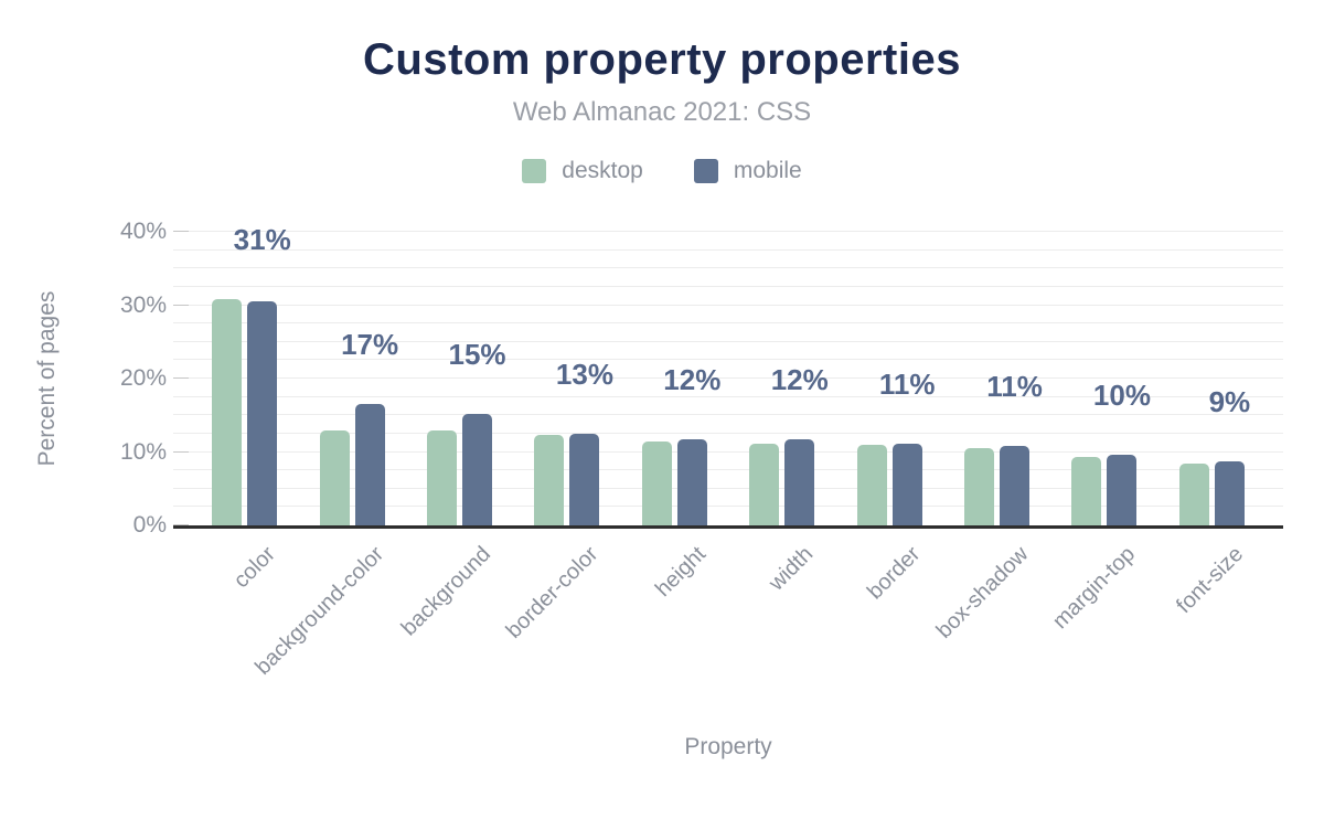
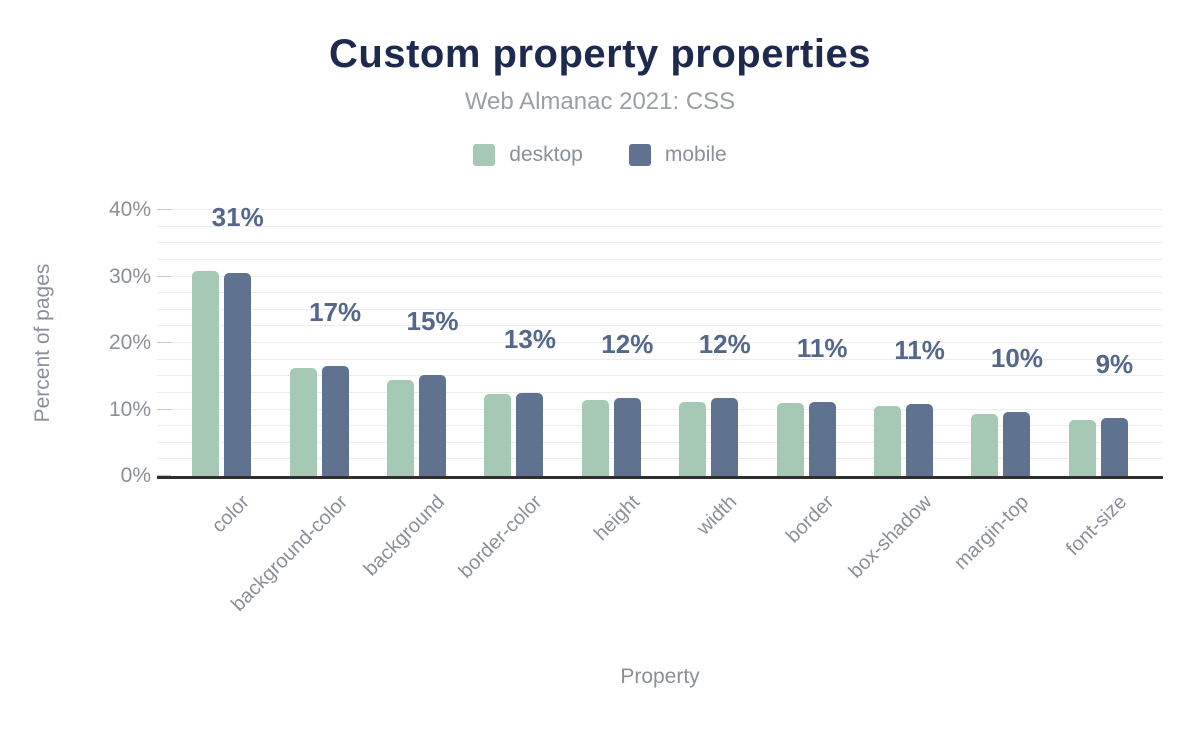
desktop/background-color: 13% -> 16%
desktop/background: 13% -> 14%
